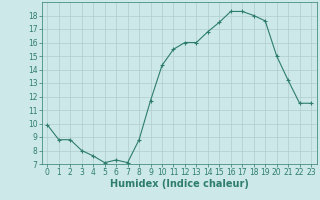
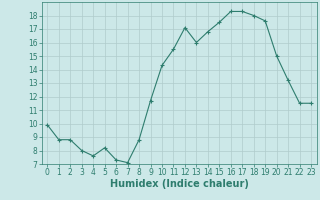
5: 7.1 -> 8.2
12: 16.0 -> 17.1
